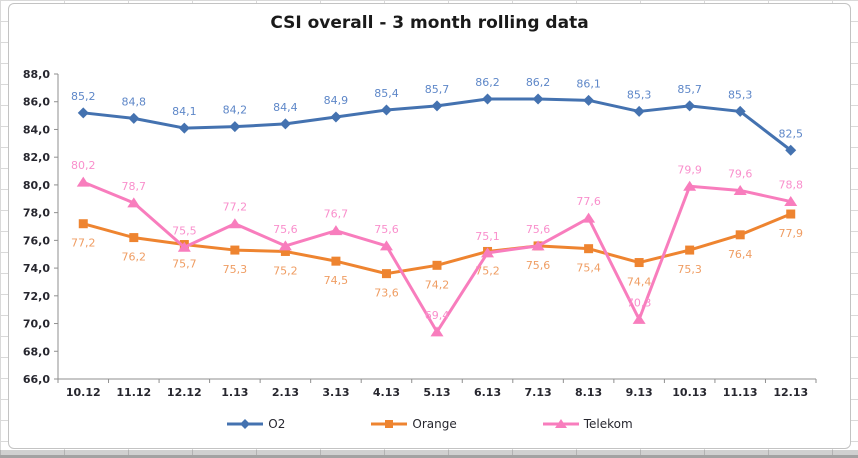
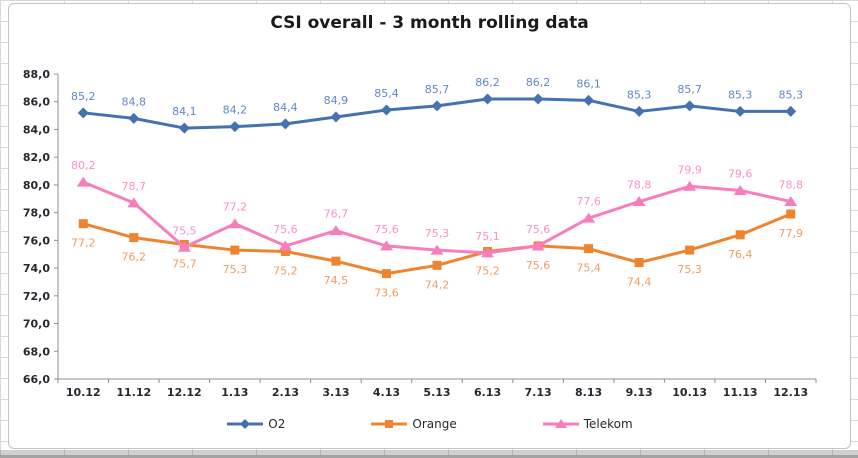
Telekom/5.13: 69,4 -> 75,3
Telekom/9.13: 70,3 -> 78,8
O2/12.13: 82,5 -> 85,3
